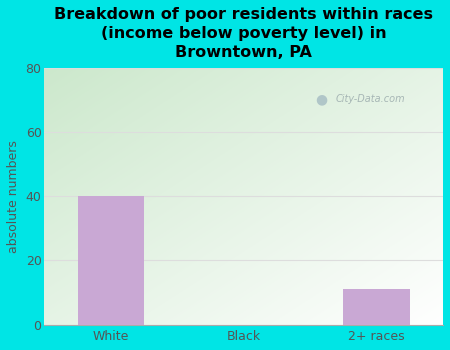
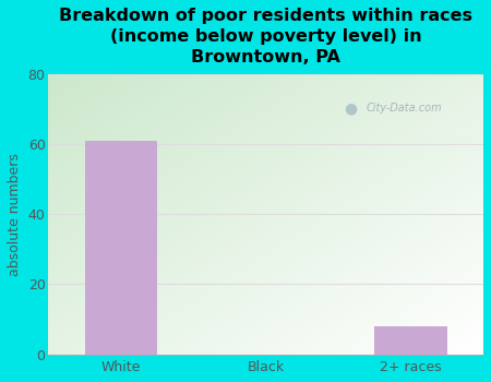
White: 40 -> 61
2+ races: 11 -> 8
